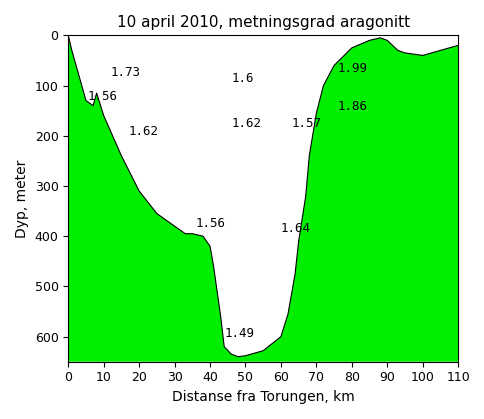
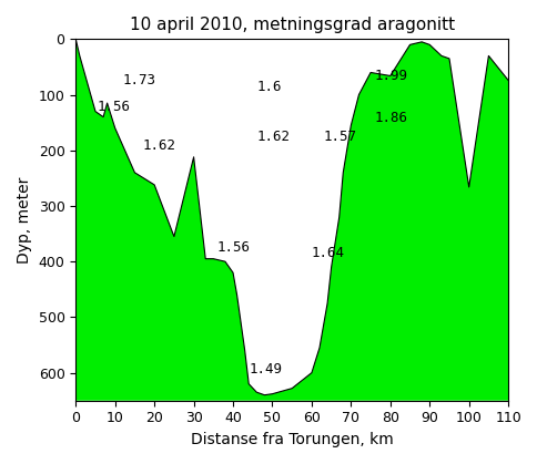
20: 310 -> 262
30: 380 -> 212
80: 25 -> 66
100: 40 -> 266
110: 20 -> 74
